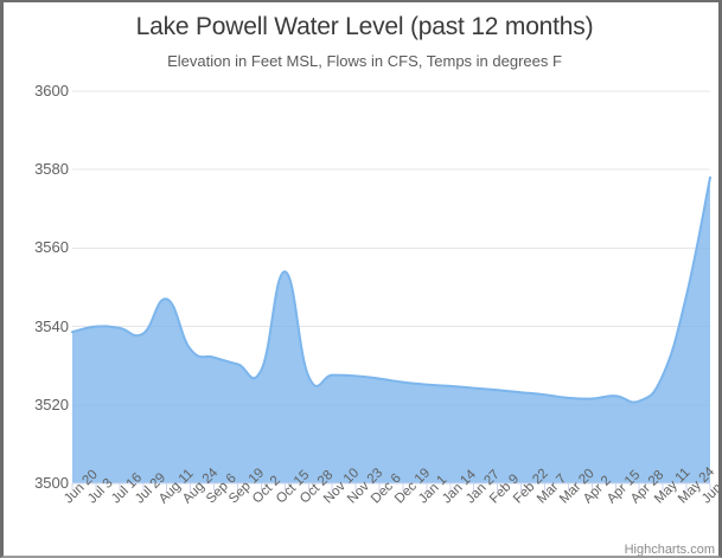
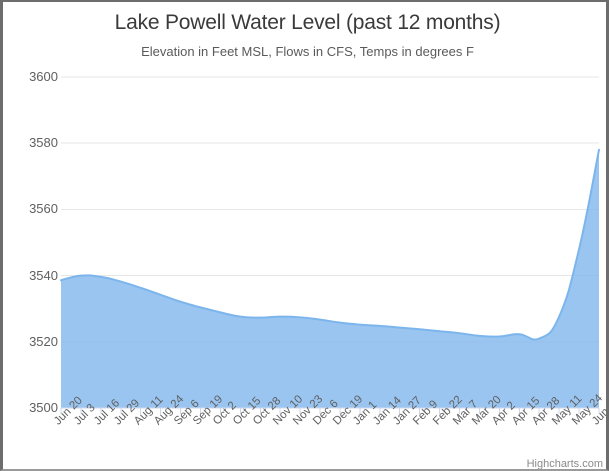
Aug 11: 3547 -> 3536
Oct 15: 3554 -> 3528
